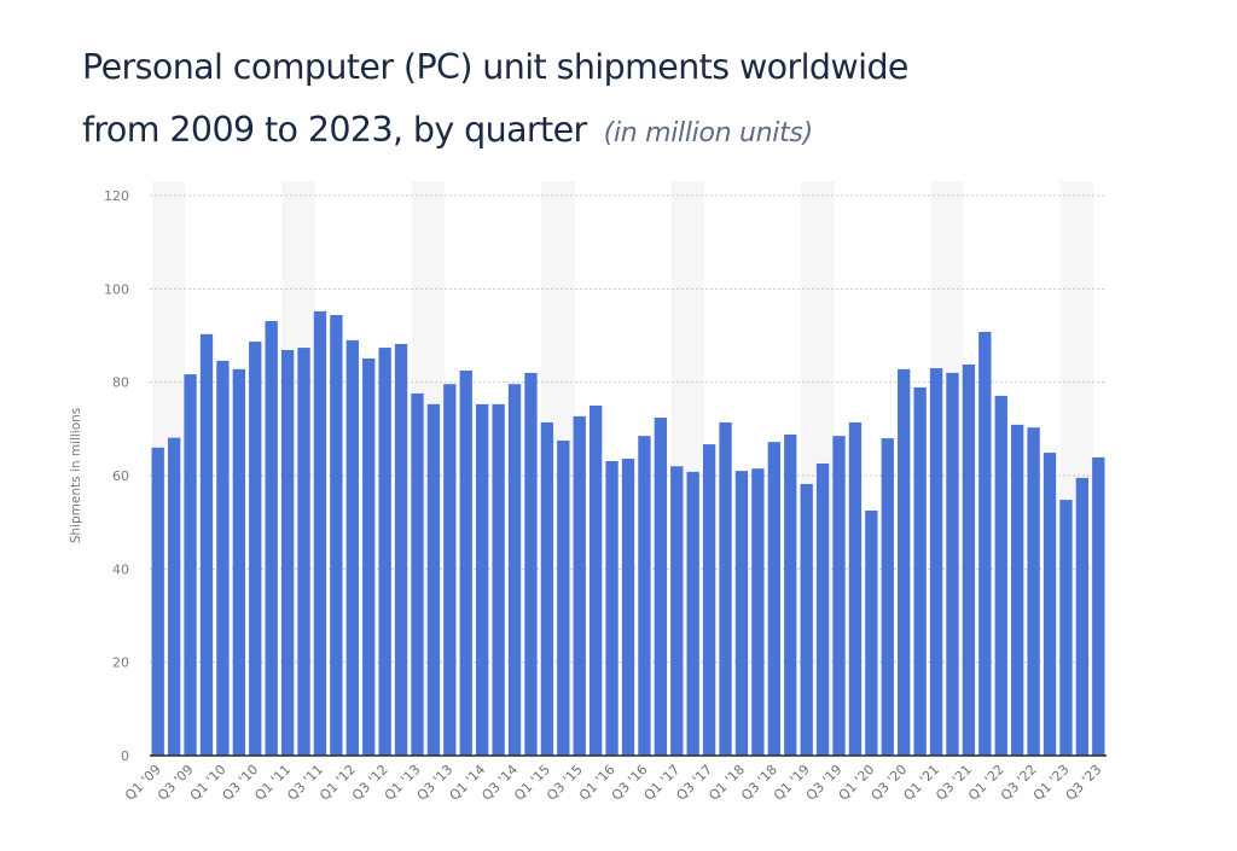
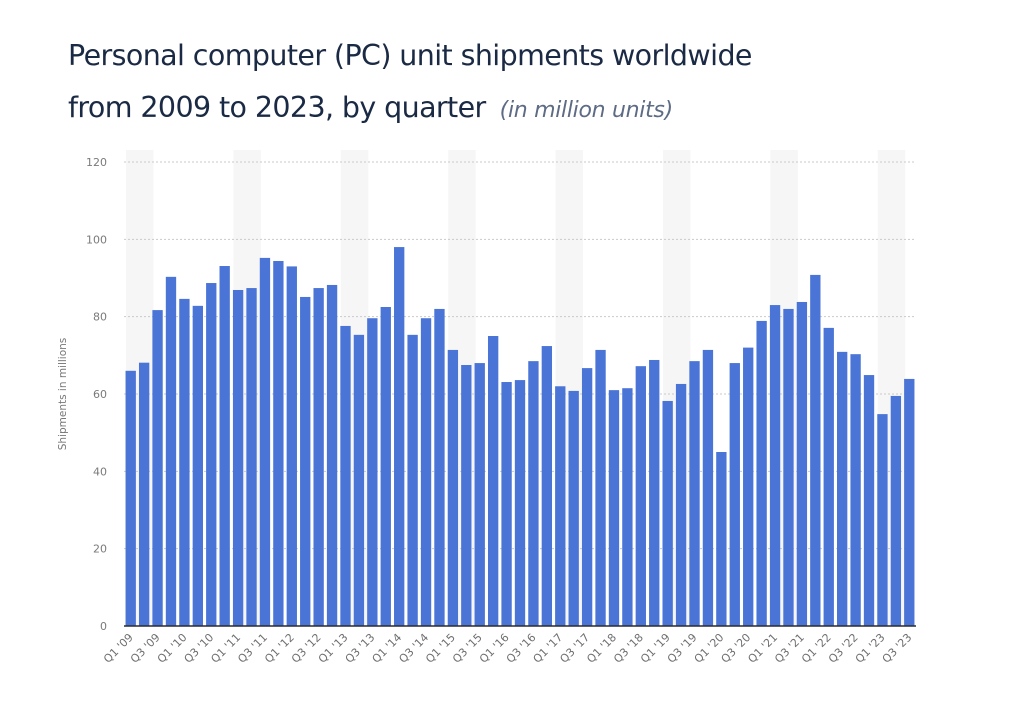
Q1 '12: 89 -> 93
Q1 '14: 75 -> 98
Q3 '15: 73 -> 68
Q1 '20: 52 -> 45
Q3 '20: 83 -> 72
